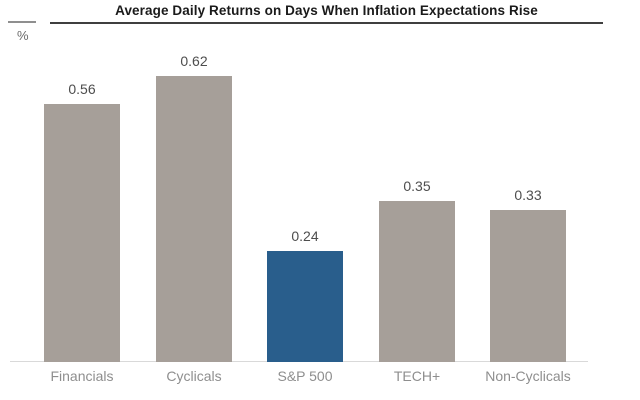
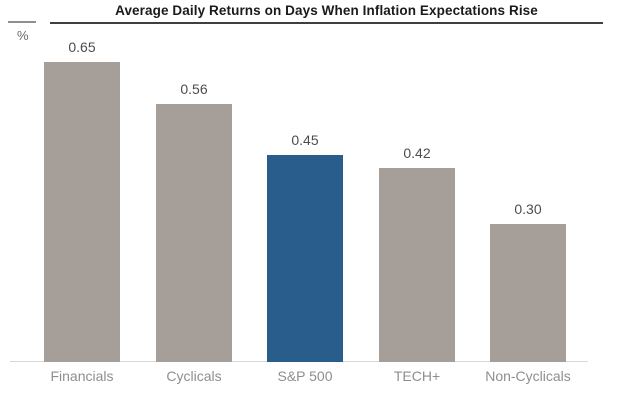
Financials: 0.56 -> 0.65
Cyclicals: 0.62 -> 0.56
S&P 500: 0.24 -> 0.45
TECH+: 0.35 -> 0.42
Non-Cyclicals: 0.33 -> 0.30
